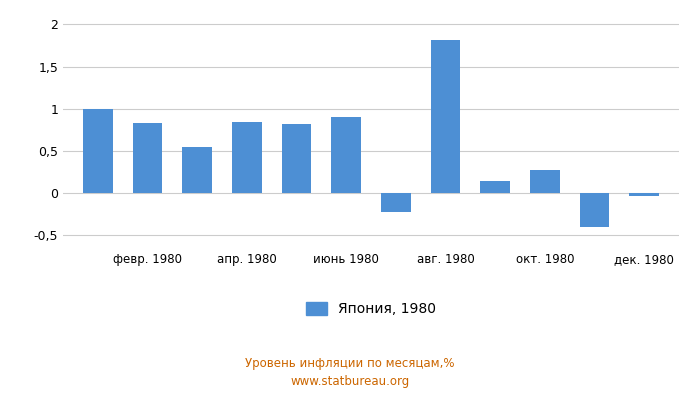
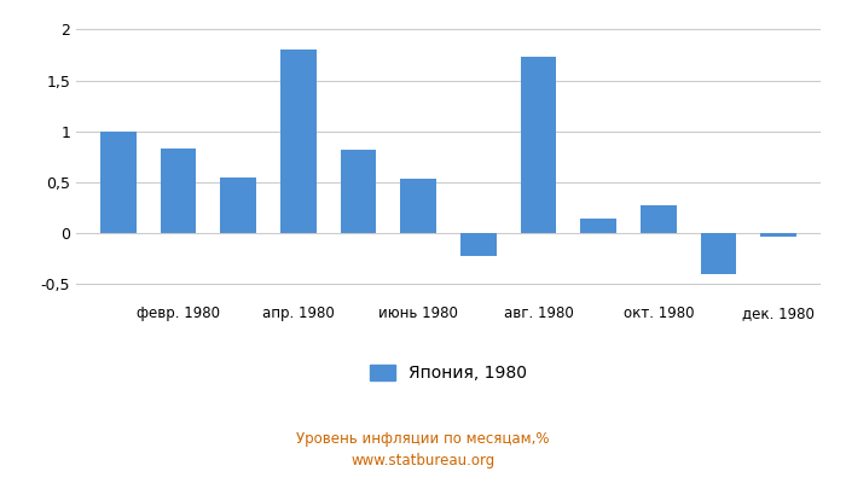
апр. 1980: 0,84 -> 1,80
июнь 1980: 0,90 -> 0,53
авг. 1980: 1,82 -> 1,73
